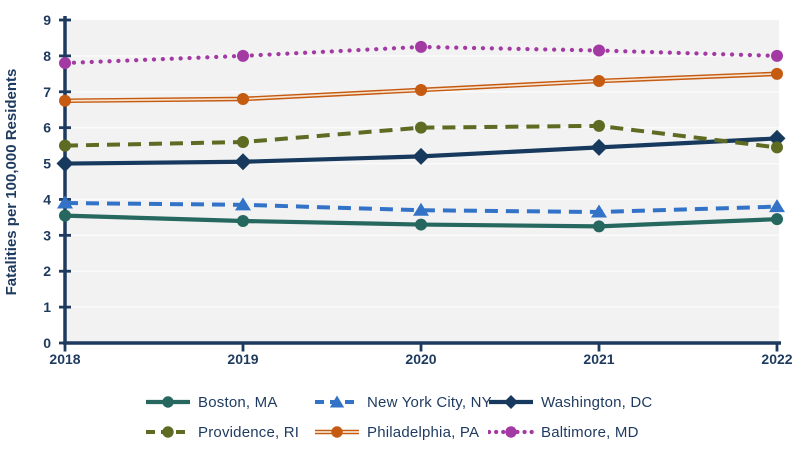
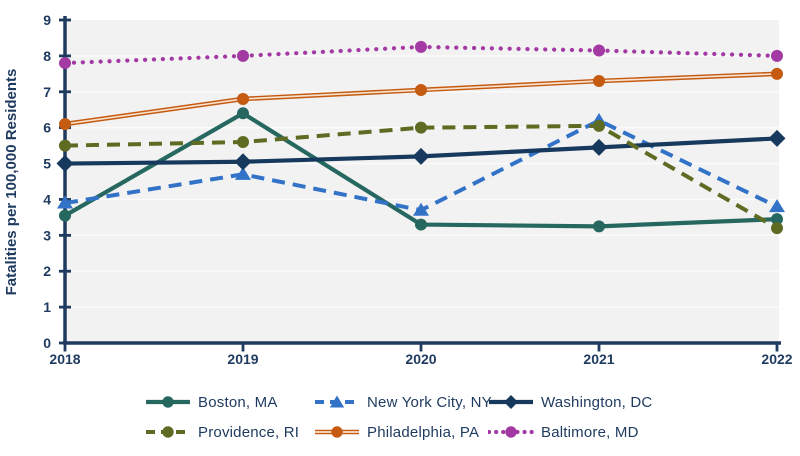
Philadelphia, PA/2018: 6.8 -> 6.1
Boston, MA/2019: 3.4 -> 6.4
New York City, NY/2019: 3.9 -> 4.7
New York City, NY/2021: 3.6 -> 6.2
Providence, RI/2022: 5.5 -> 3.2
